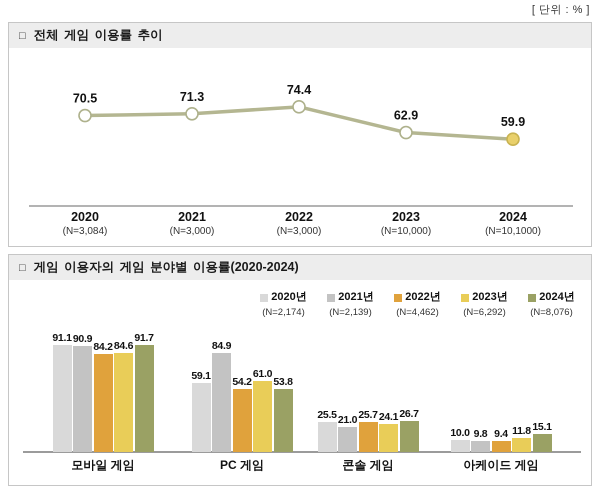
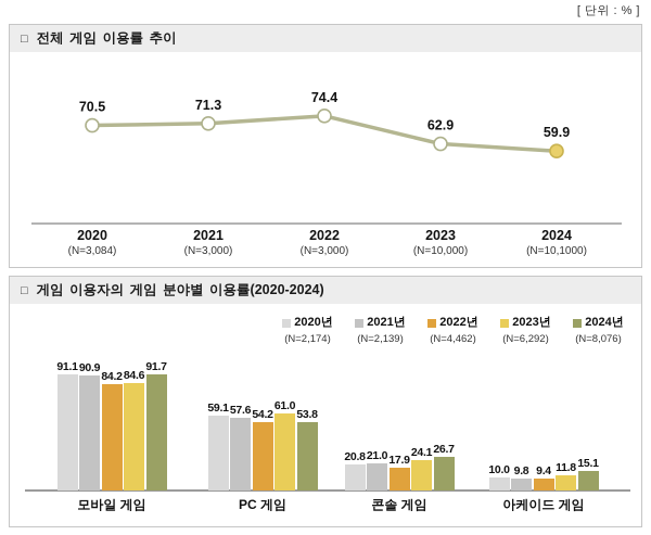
게임 이용자의 게임 분야별 이용률(2020-2024)/2021년/PC 게임: 84.9 -> 57.6
게임 이용자의 게임 분야별 이용률(2020-2024)/2020년/콘솔 게임: 25.5 -> 20.8
게임 이용자의 게임 분야별 이용률(2020-2024)/2022년/콘솔 게임: 25.7 -> 17.9
